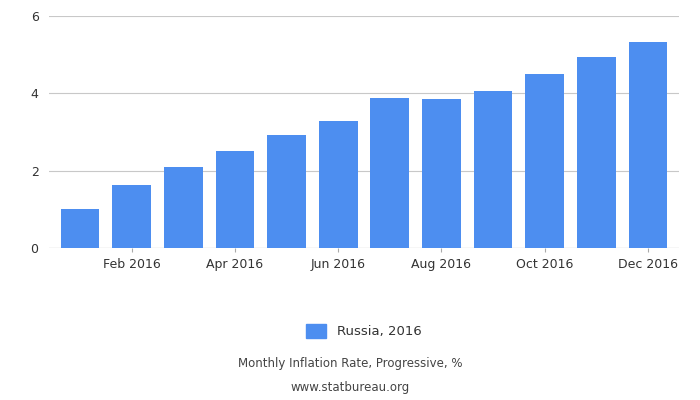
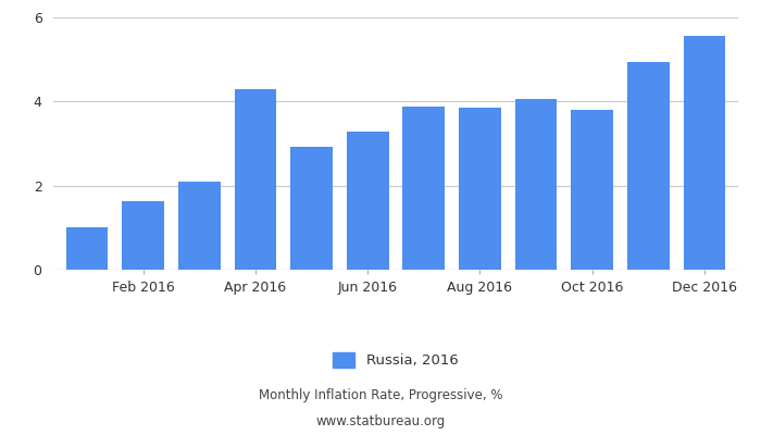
Apr 2016: 2.52 -> 4.30
Oct 2016: 4.50 -> 3.80
Dec 2016: 5.33 -> 5.55
